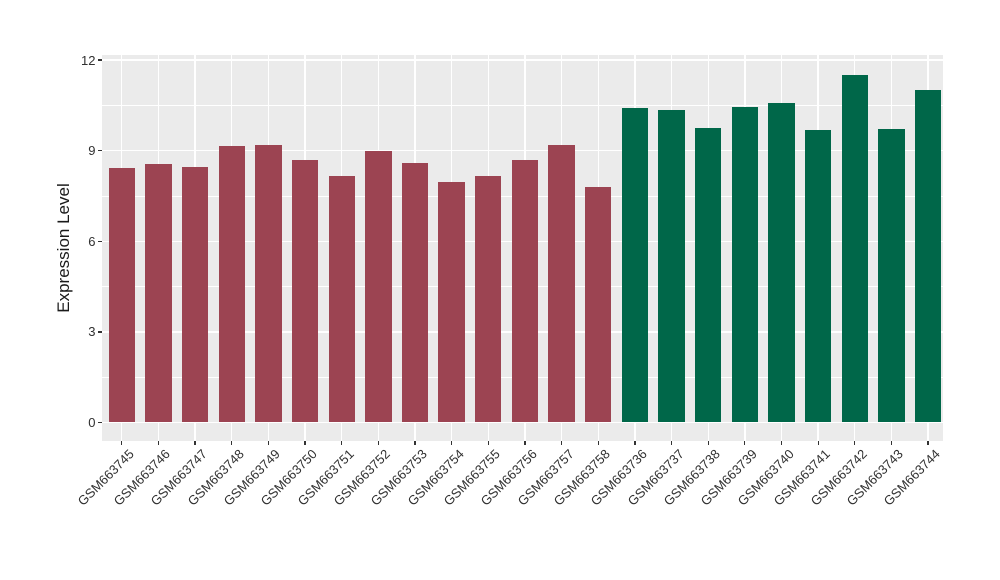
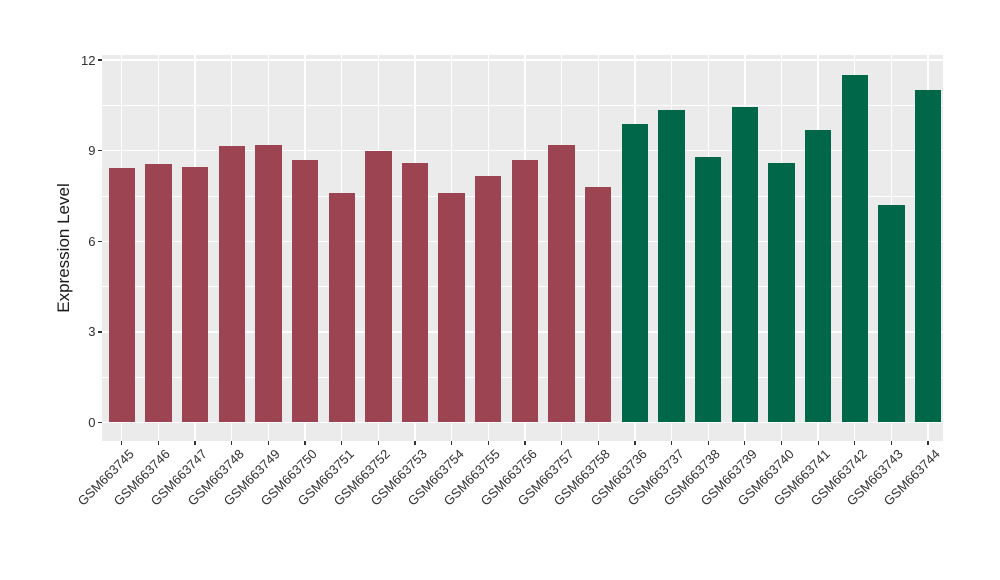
GSM663751: 8.2 -> 7.6
GSM663754: 8.0 -> 7.6
GSM663736: 10.4 -> 9.9
GSM663738: 9.7 -> 8.8
GSM663740: 10.6 -> 8.6
GSM663743: 9.7 -> 7.2
